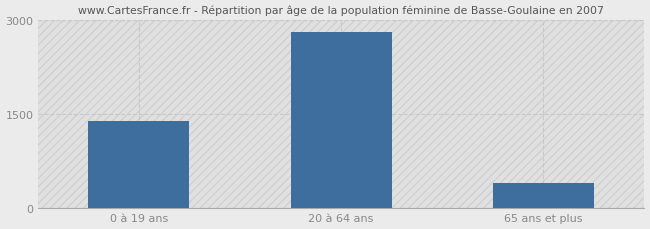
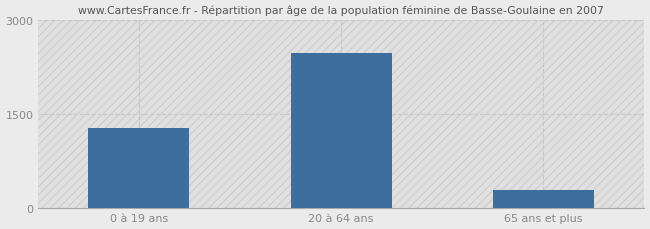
0 à 19 ans: 1390 -> 1280
20 à 64 ans: 2810 -> 2480
65 ans et plus: 390 -> 280
